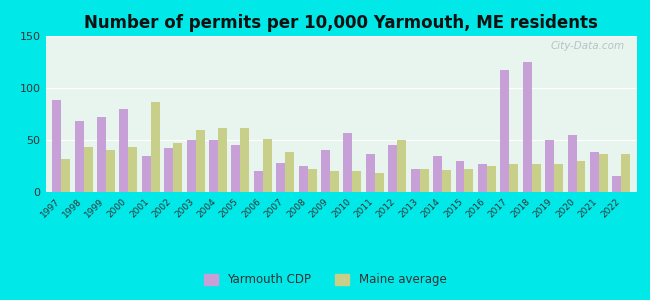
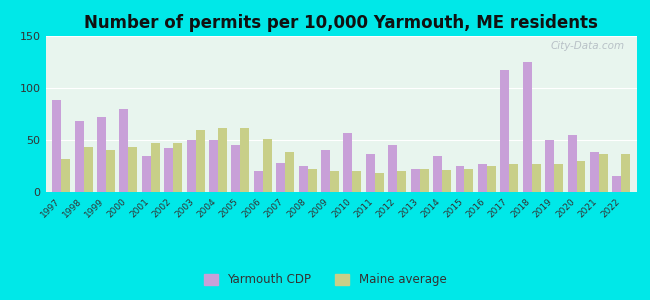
Maine average/2001: 87 -> 47
Maine average/2012: 50 -> 20
Yarmouth CDP/2015: 30 -> 25
